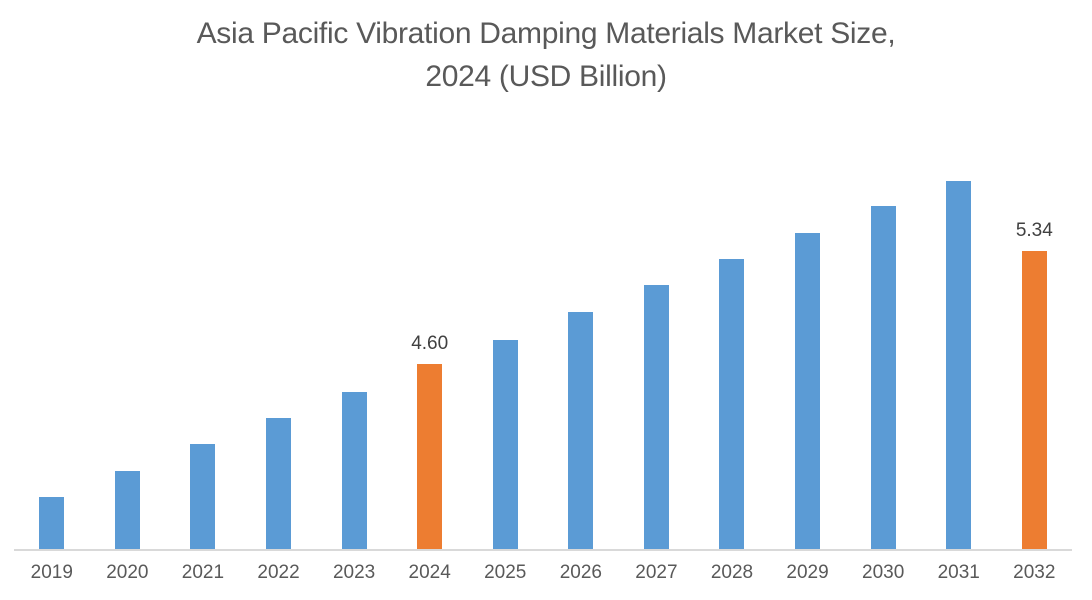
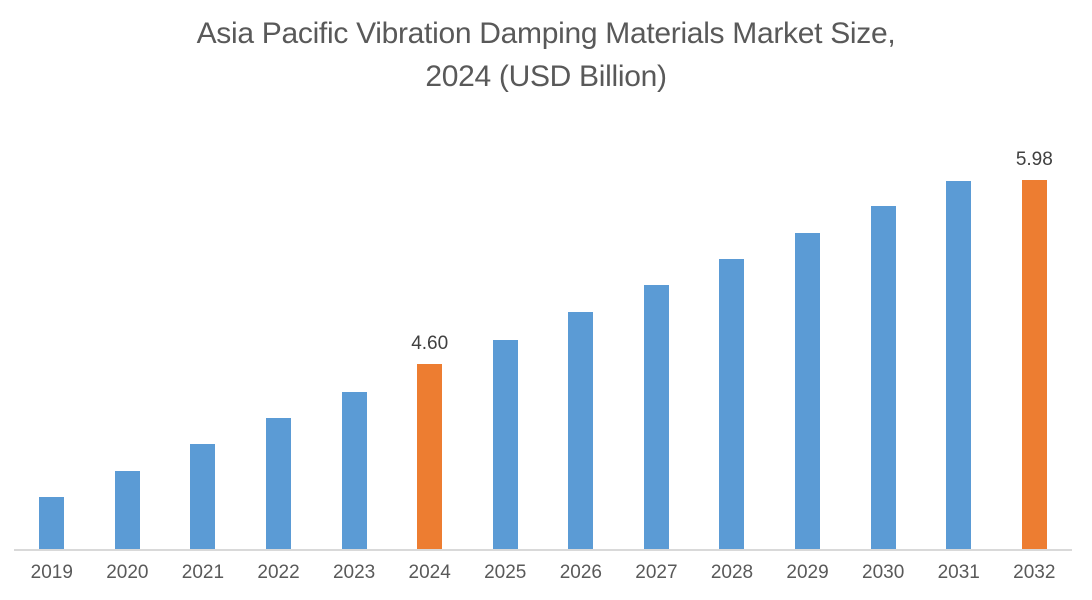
2032: 5.34 -> 5.98
